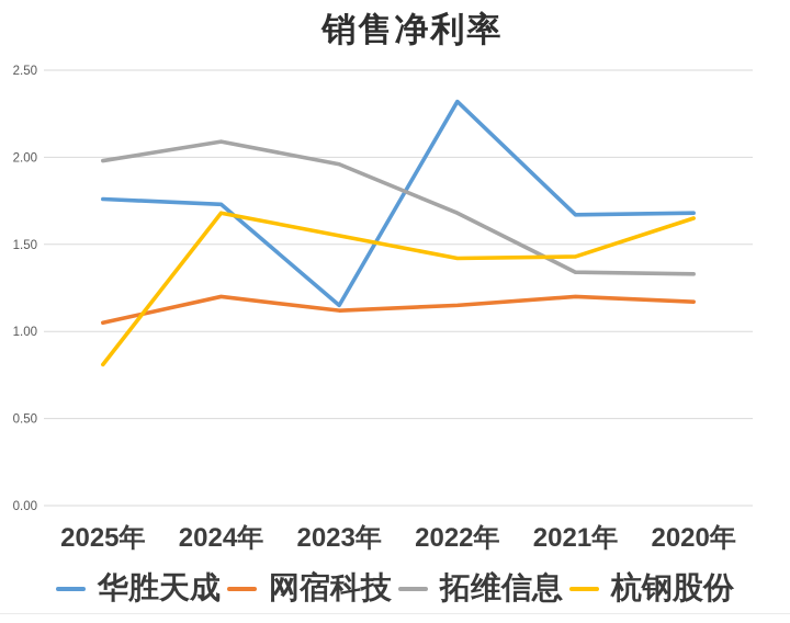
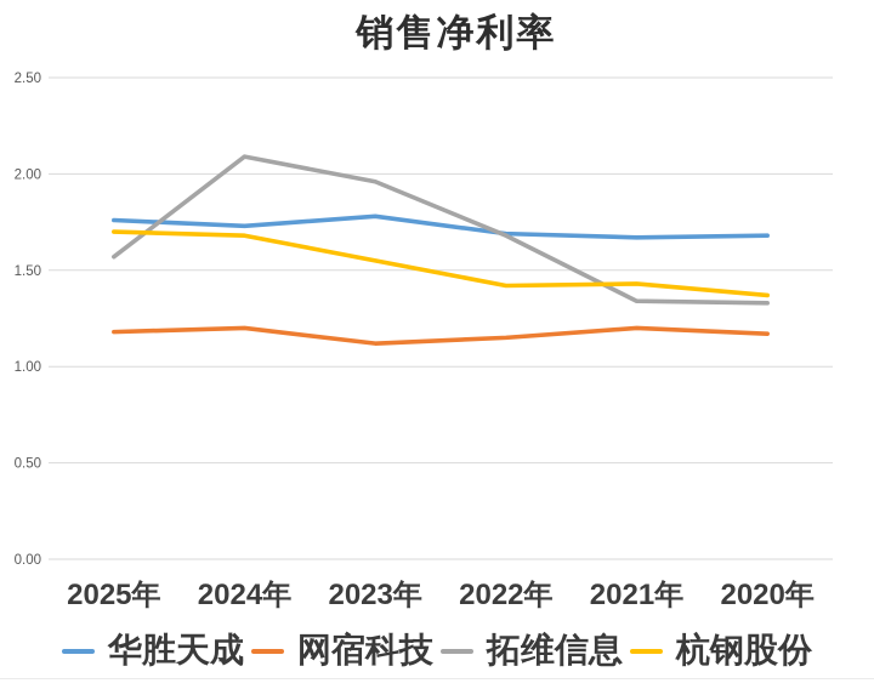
网宿科技/2025年: 1.05 -> 1.18
拓维信息/2025年: 1.98 -> 1.57
杭钢股份/2025年: 0.81 -> 1.70
华胜天成/2023年: 1.15 -> 1.78
华胜天成/2022年: 2.32 -> 1.69
杭钢股份/2020年: 1.65 -> 1.37
